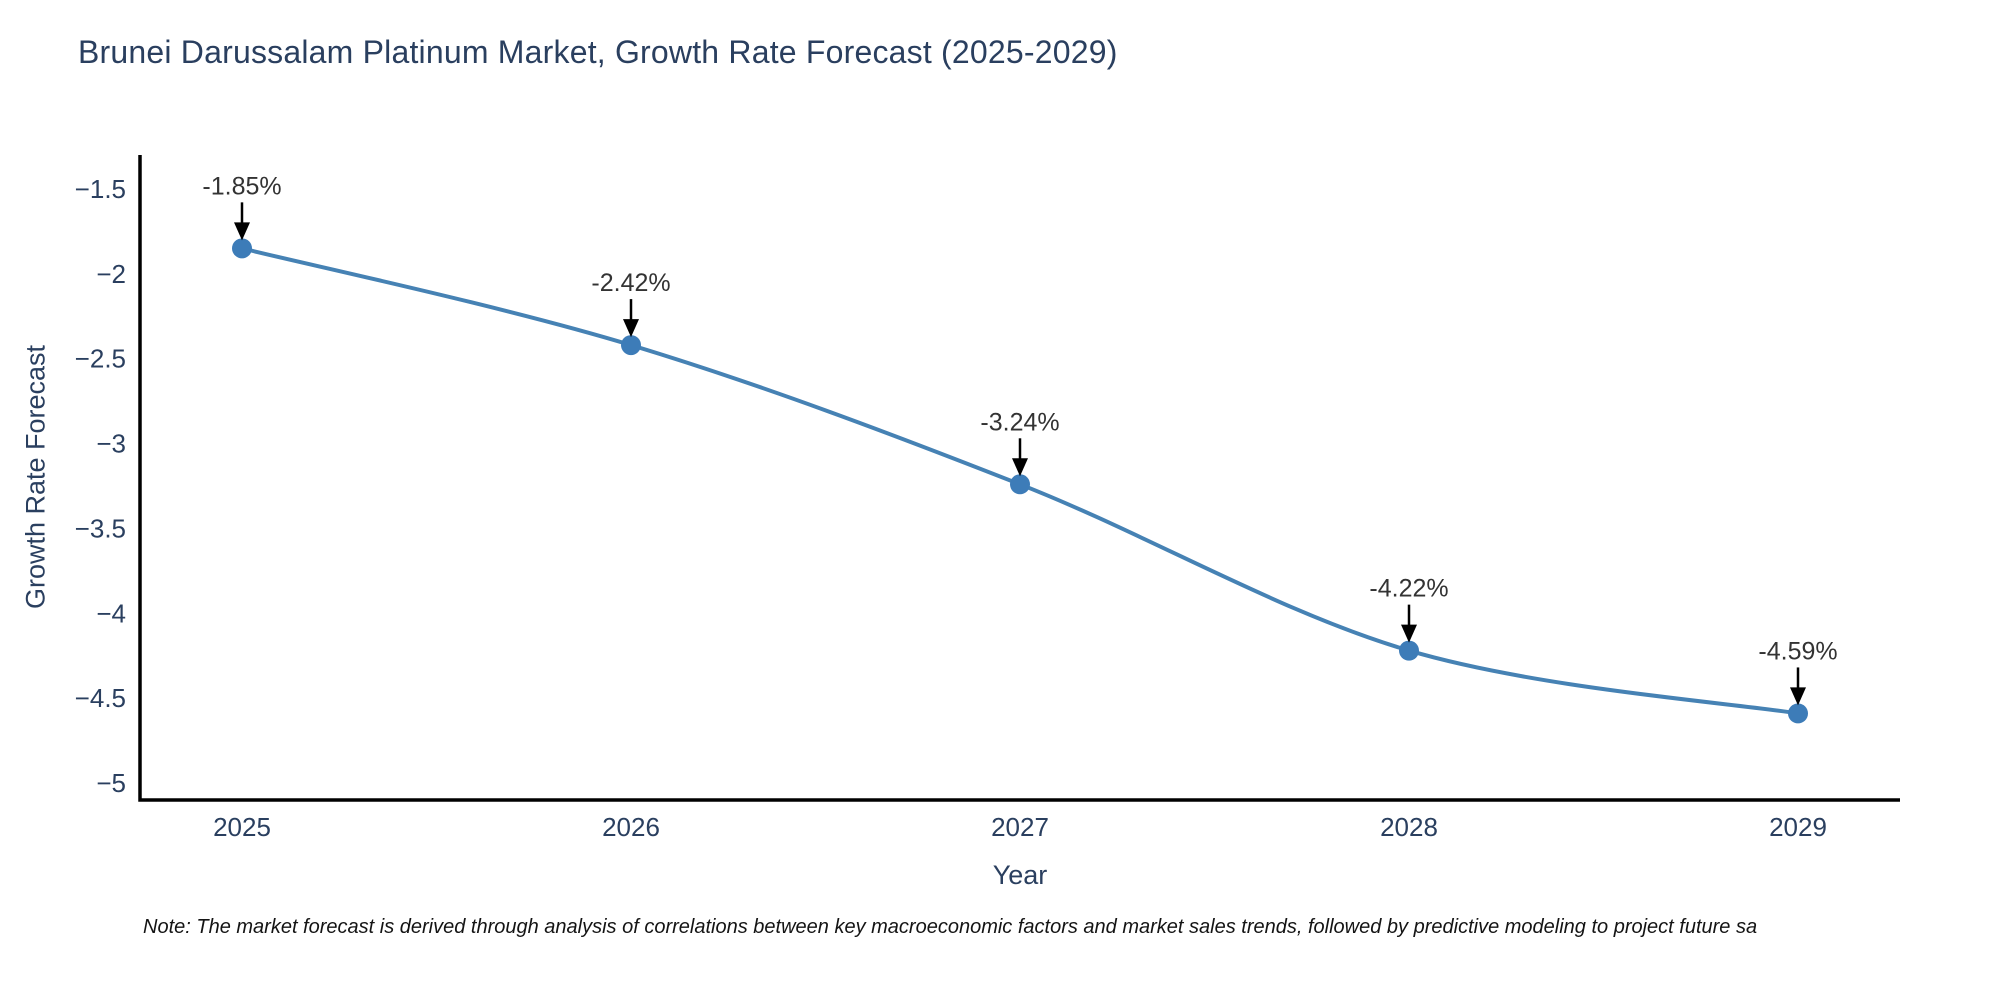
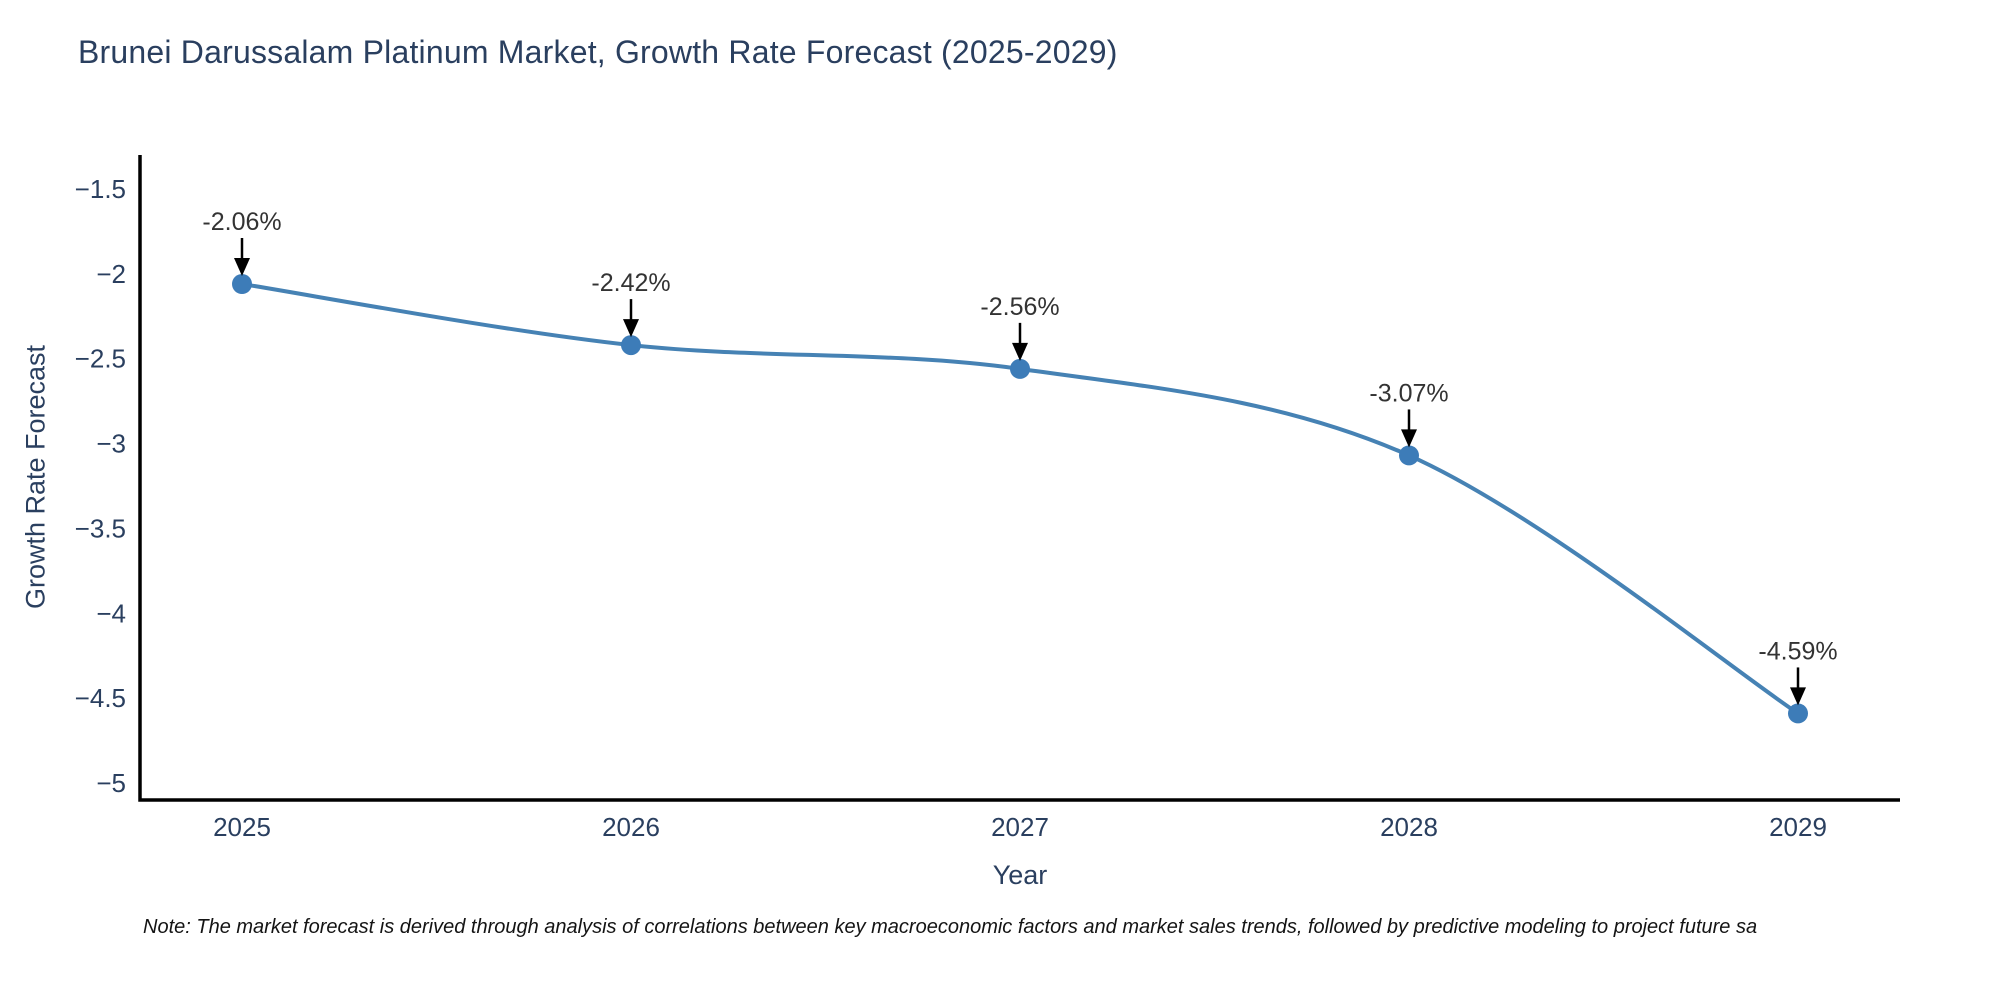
2025: -1.85% -> -2.06%
2027: -3.24% -> -2.56%
2028: -4.22% -> -3.07%
